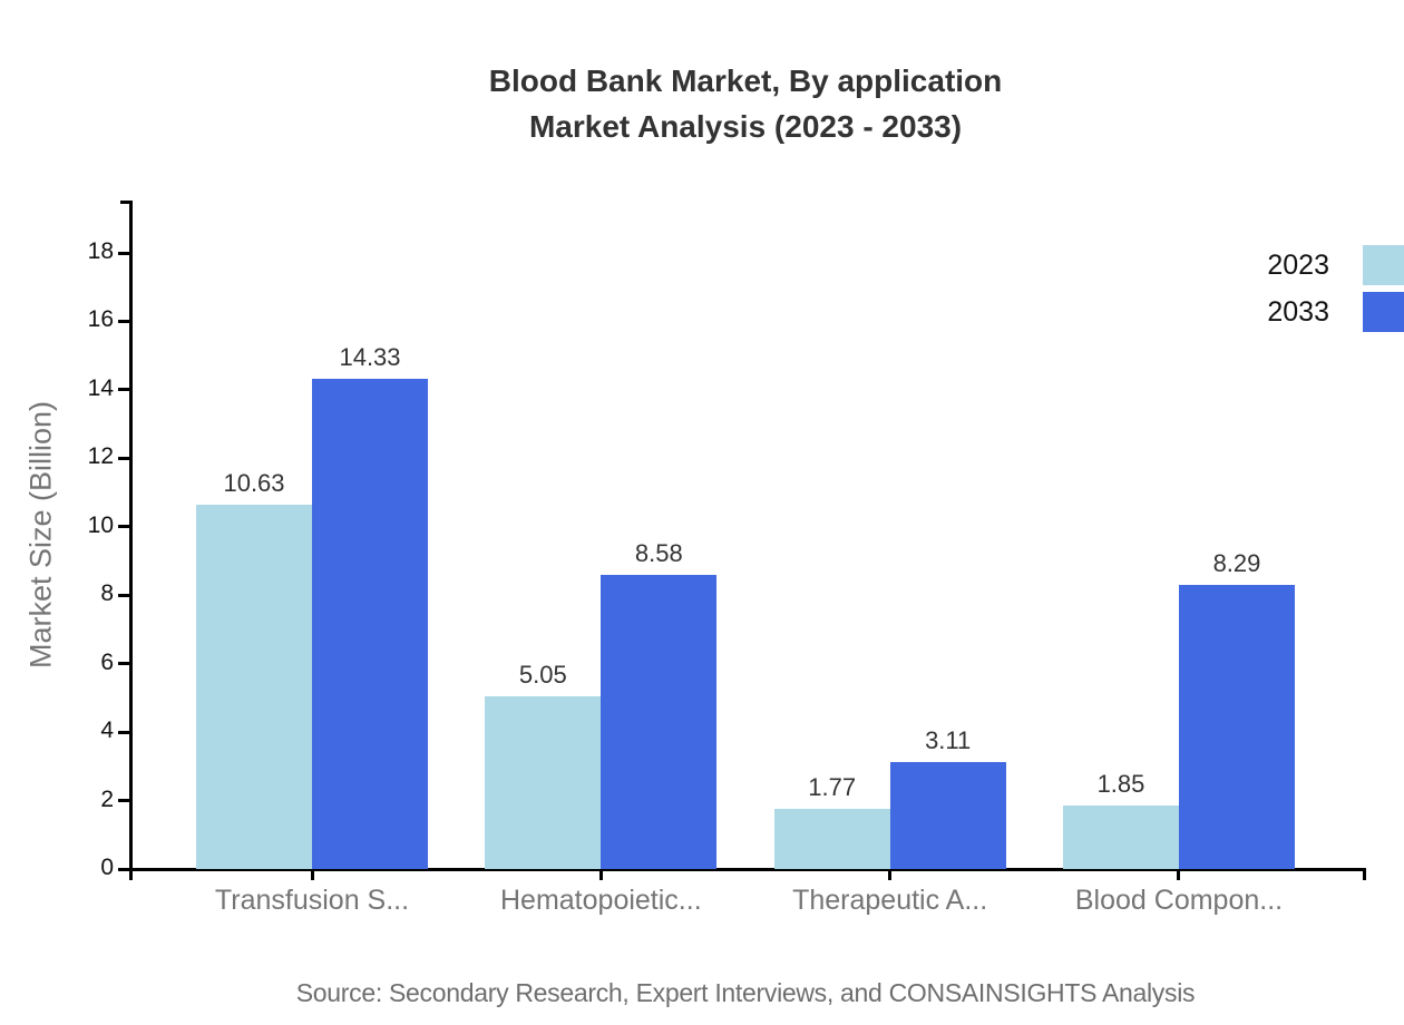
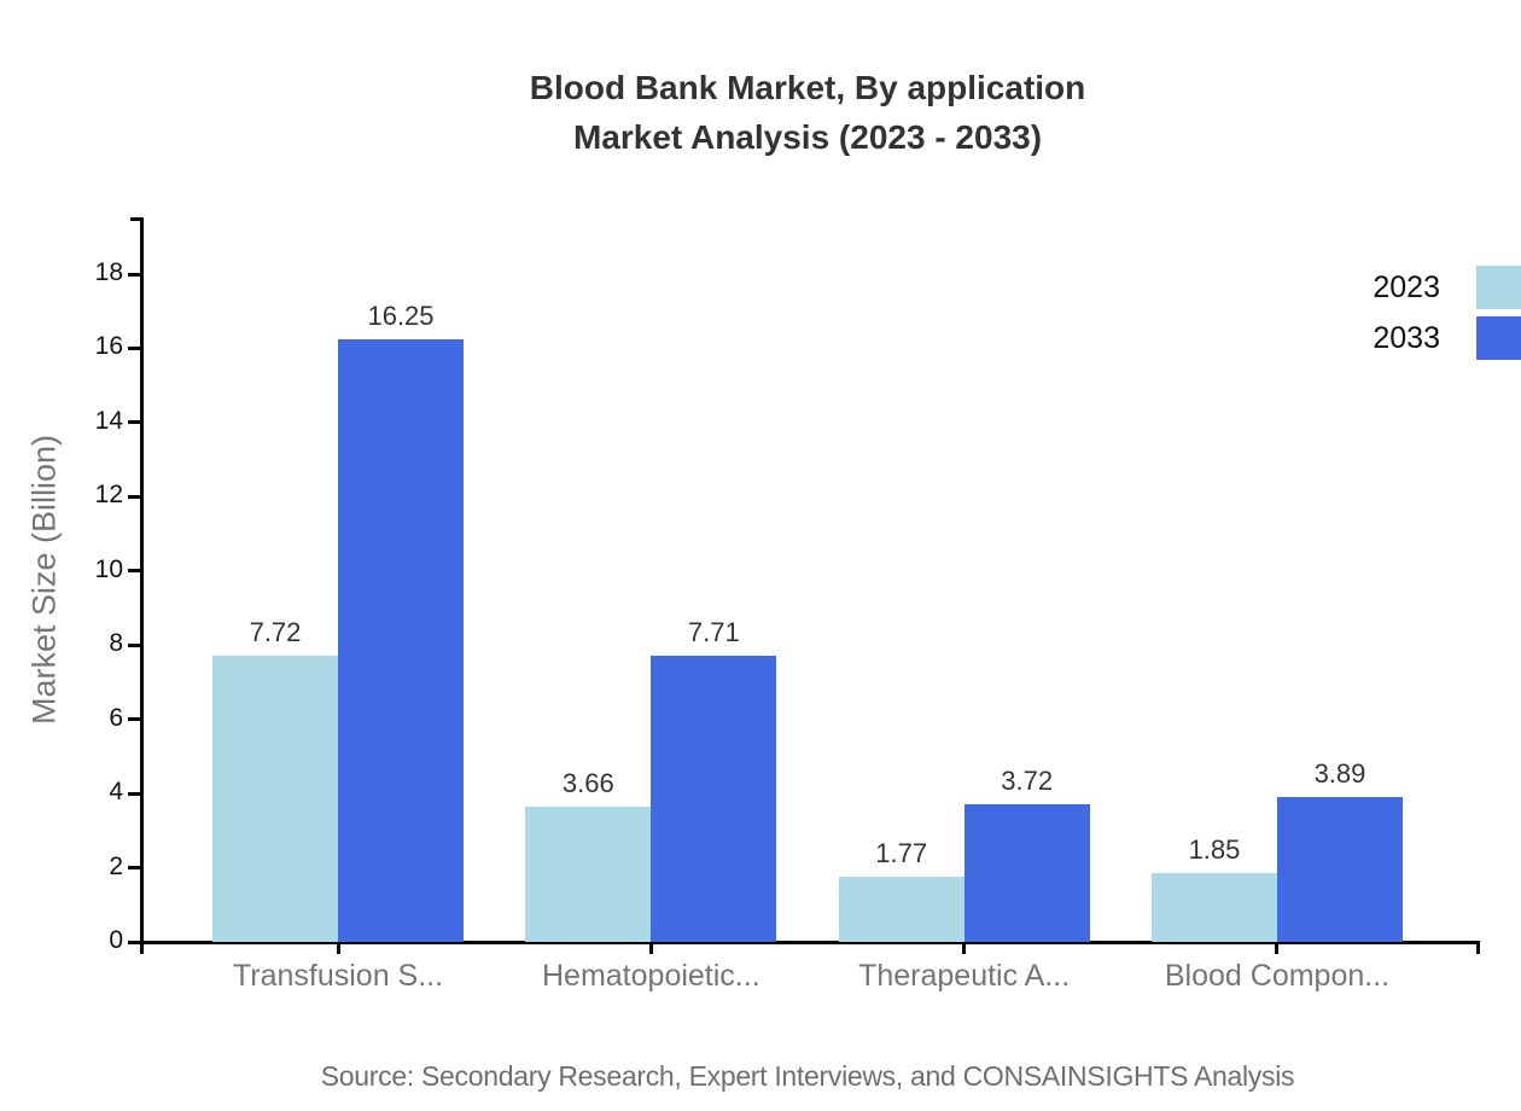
2023/Transfusion S...: 10.63 -> 7.72
2033/Transfusion S...: 14.33 -> 16.25
2023/Hematopoietic...: 5.05 -> 3.66
2033/Hematopoietic...: 8.58 -> 7.71
2033/Therapeutic A...: 3.11 -> 3.72
2033/Blood Compon...: 8.29 -> 3.89
